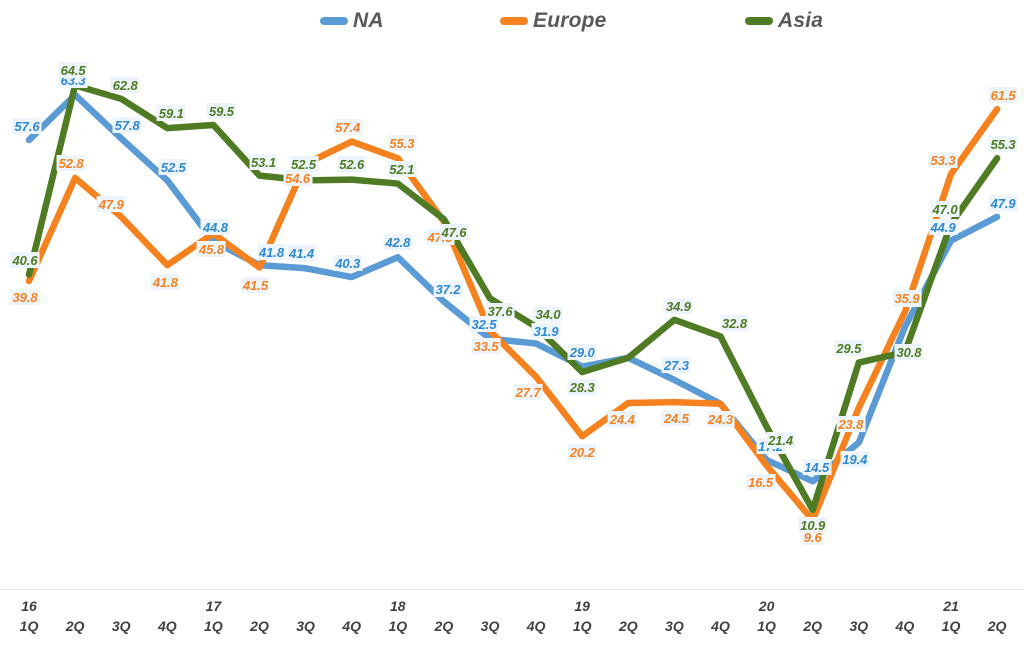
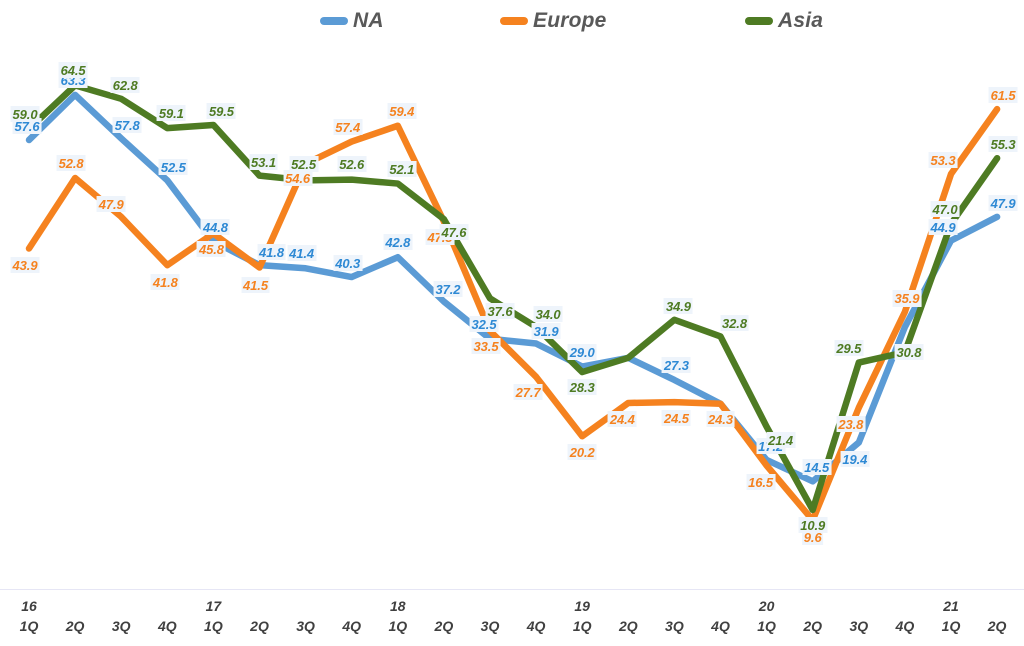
Europe/16 1Q: 39.8 -> 43.9
Asia/16 1Q: 40.6 -> 59.0
Europe/18 1Q: 55.3 -> 59.4
